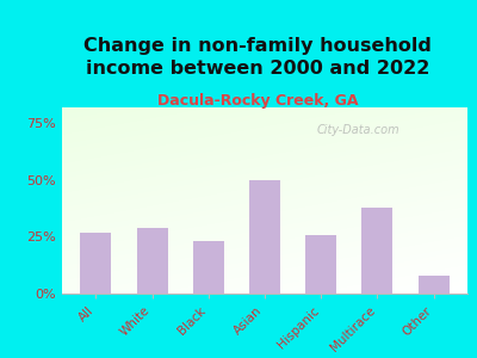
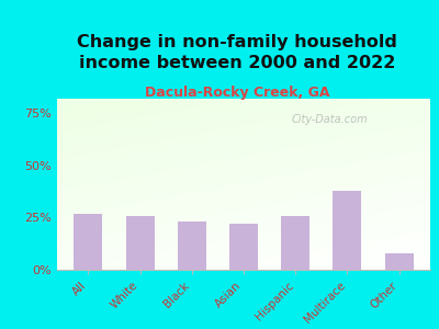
White: 29% -> 26%
Asian: 50% -> 22%
